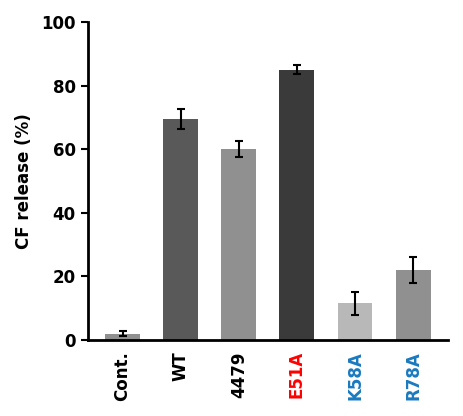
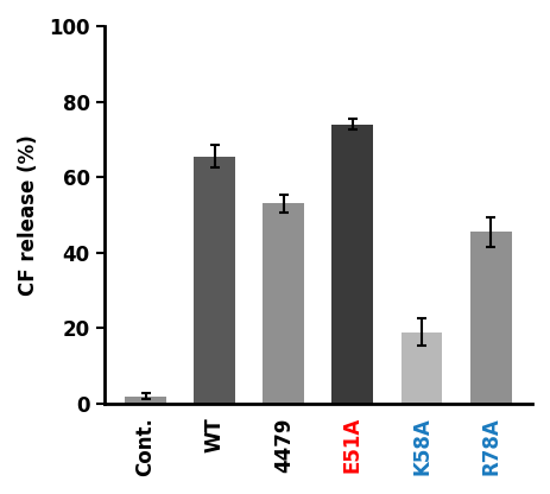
WT: 69.5 -> 65.5
4479: 60.0 -> 53.0
E51A: 85.0 -> 74.0
K58A: 11.5 -> 19.0
R78A: 22.0 -> 45.5
